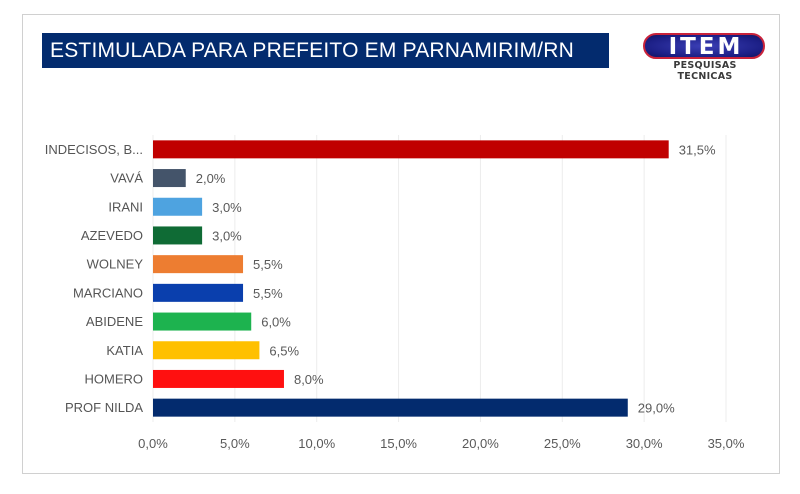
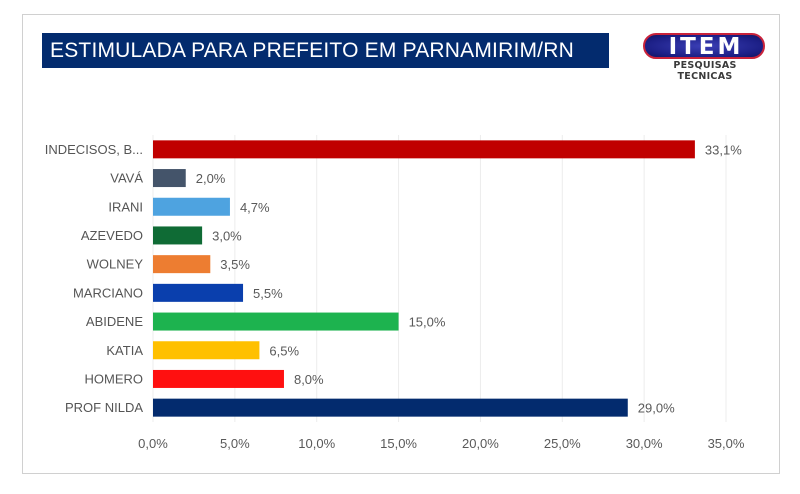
INDECISOS, B...: 31,5% -> 33,1%
IRANI: 3,0% -> 4,7%
WOLNEY: 5,5% -> 3,5%
ABIDENE: 6,0% -> 15,0%
